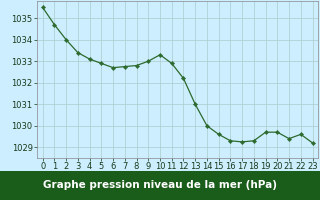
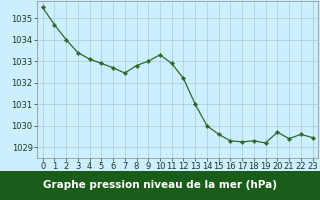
7: 1032.75 -> 1032.45
19: 1029.70 -> 1029.20
23: 1029.20 -> 1029.45
